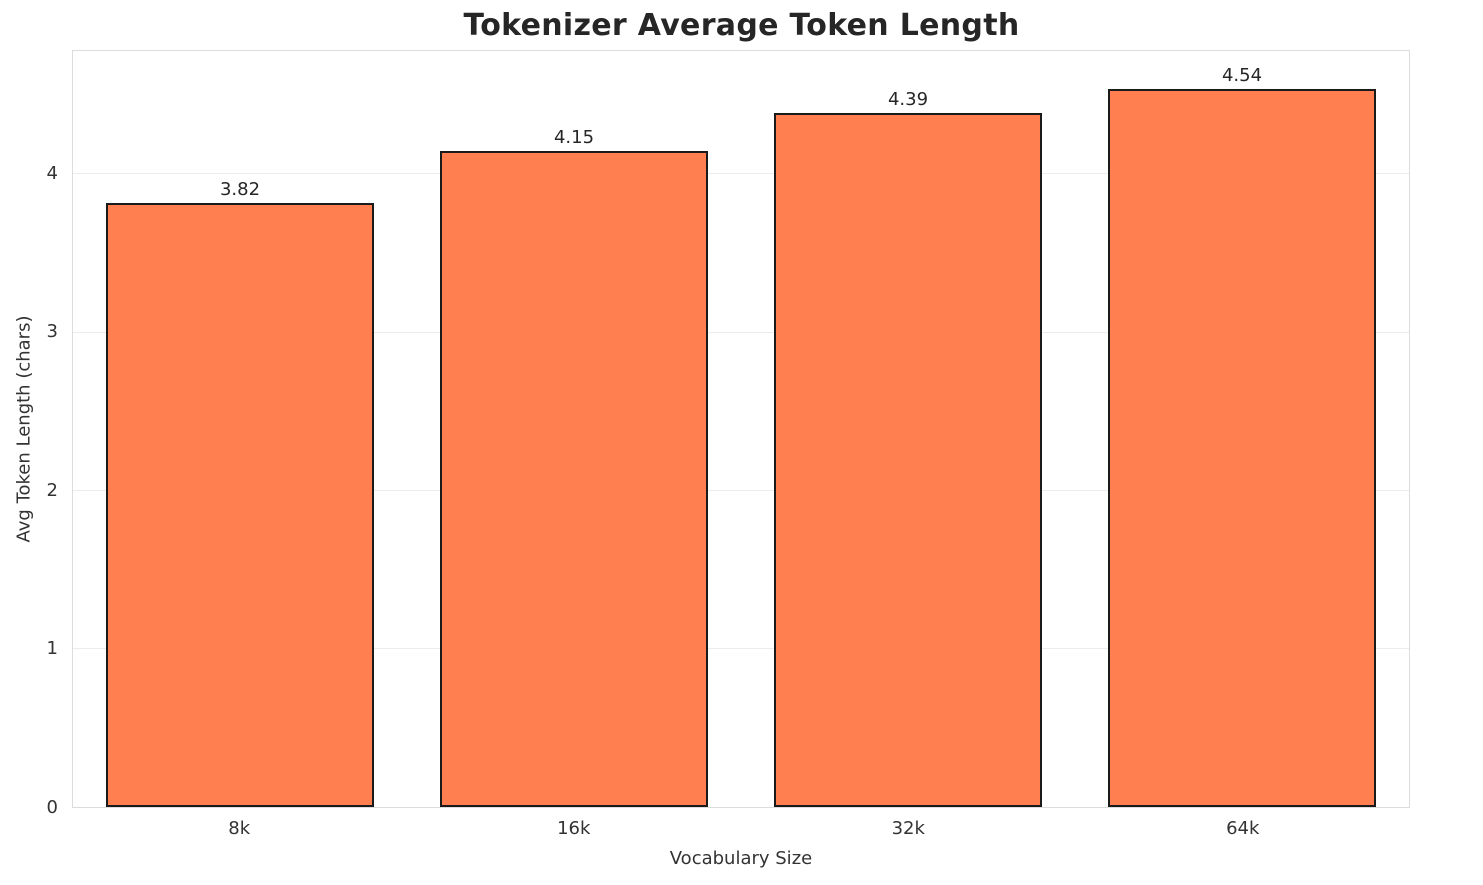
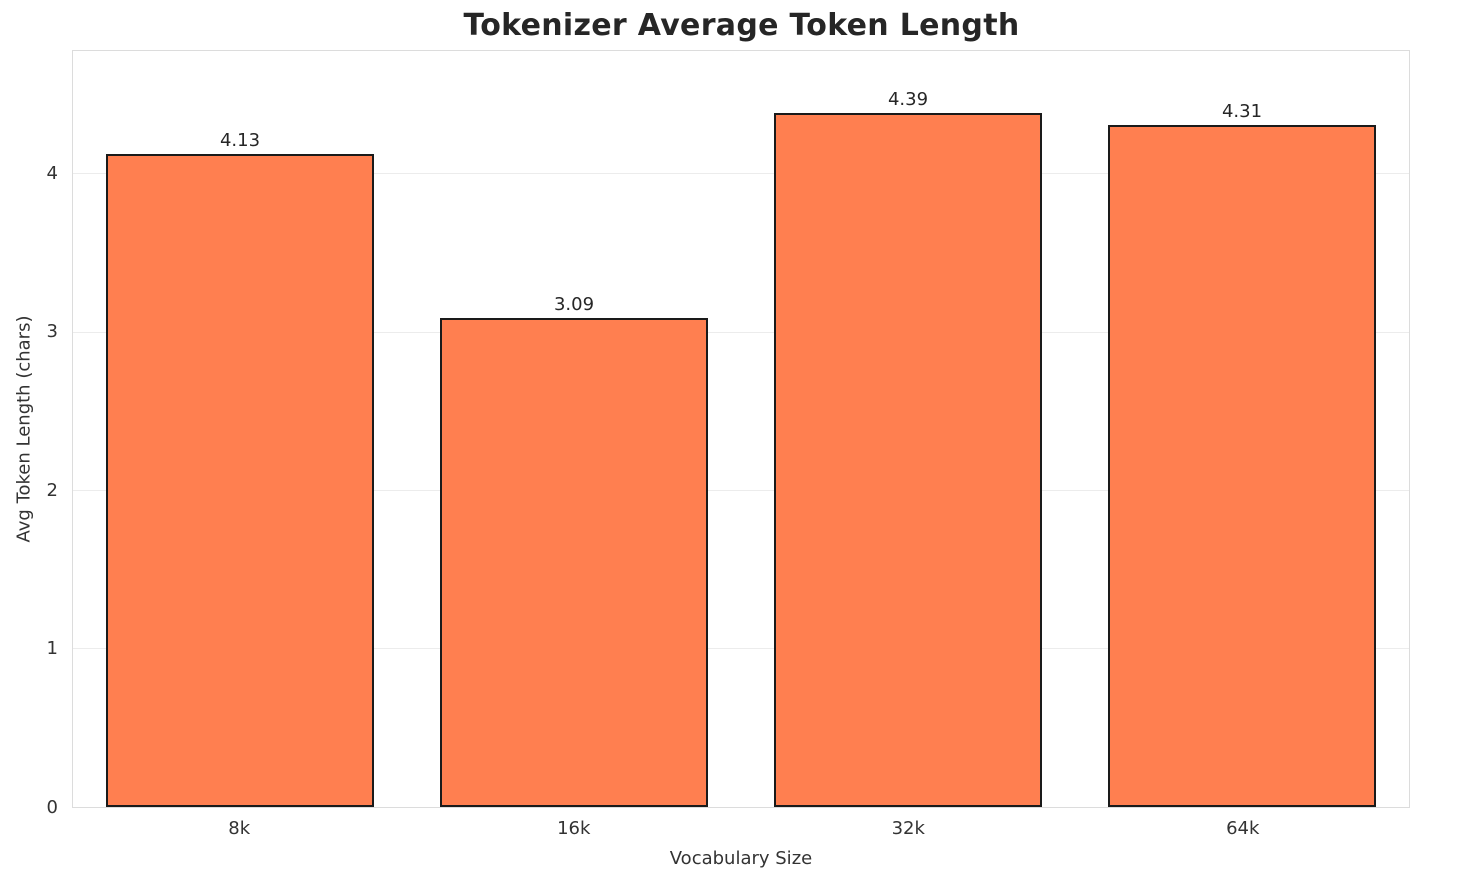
8k: 3.82 -> 4.13
16k: 4.15 -> 3.09
64k: 4.54 -> 4.31
